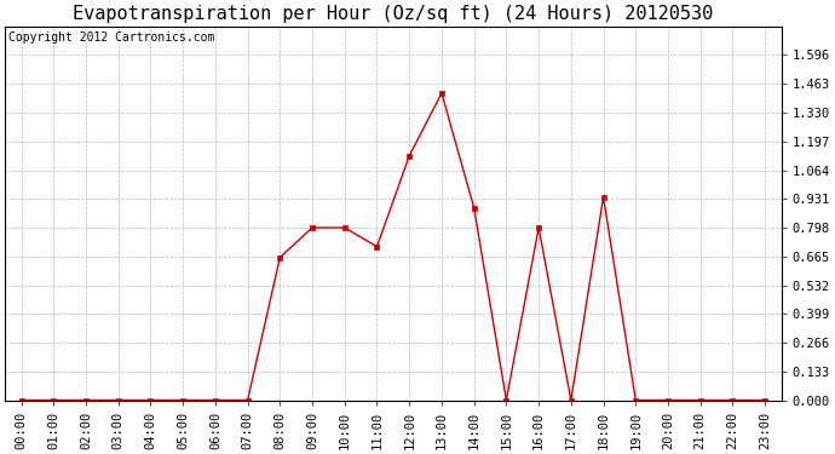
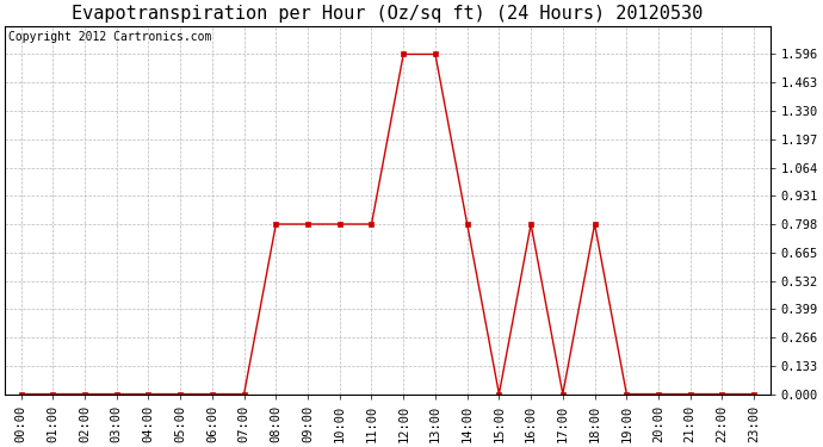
08:00: 0.66 -> 0.80
11:00: 0.71 -> 0.80
12:00: 1.13 -> 1.60
13:00: 1.42 -> 1.60
14:00: 0.89 -> 0.80
18:00: 0.94 -> 0.80
